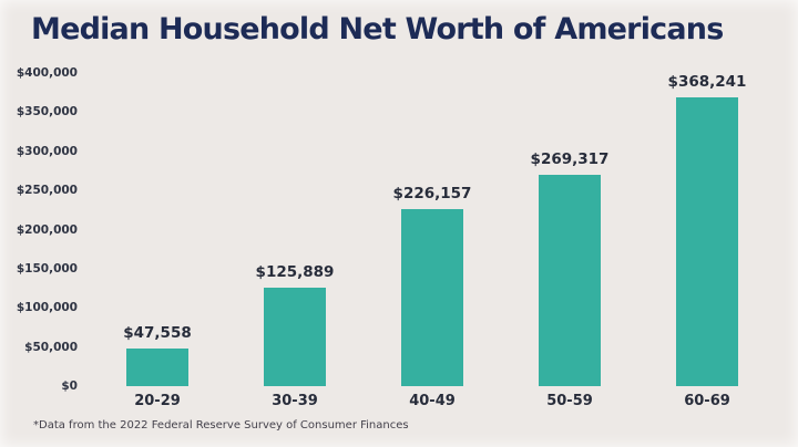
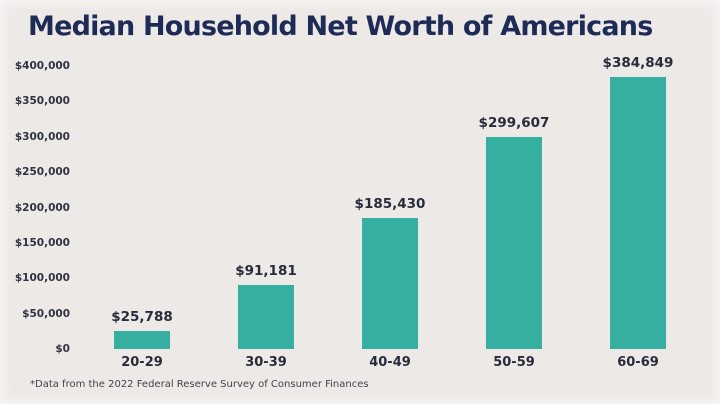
20-29: $47,558 -> $25,788
30-39: $125,889 -> $91,181
40-49: $226,157 -> $185,430
50-59: $269,317 -> $299,607
60-69: $368,241 -> $384,849
